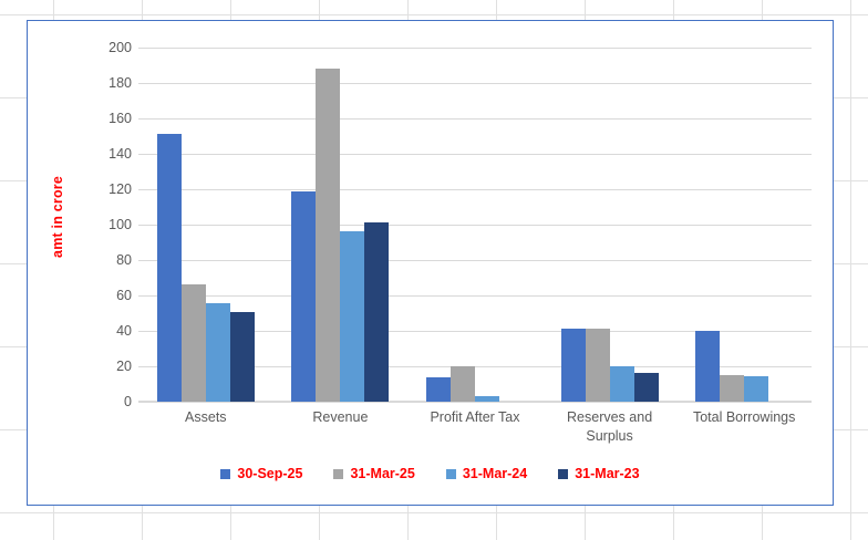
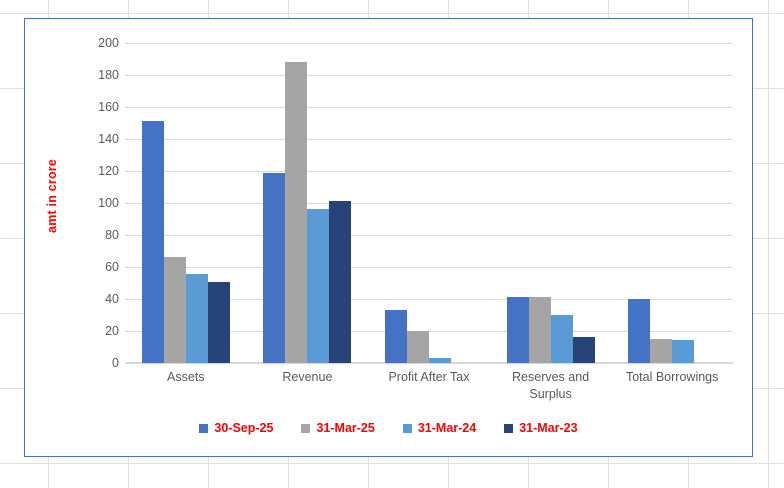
30-Sep-25/Profit After Tax: 14 -> 33
31-Mar-24/Reserves and Surplus: 20 -> 30
